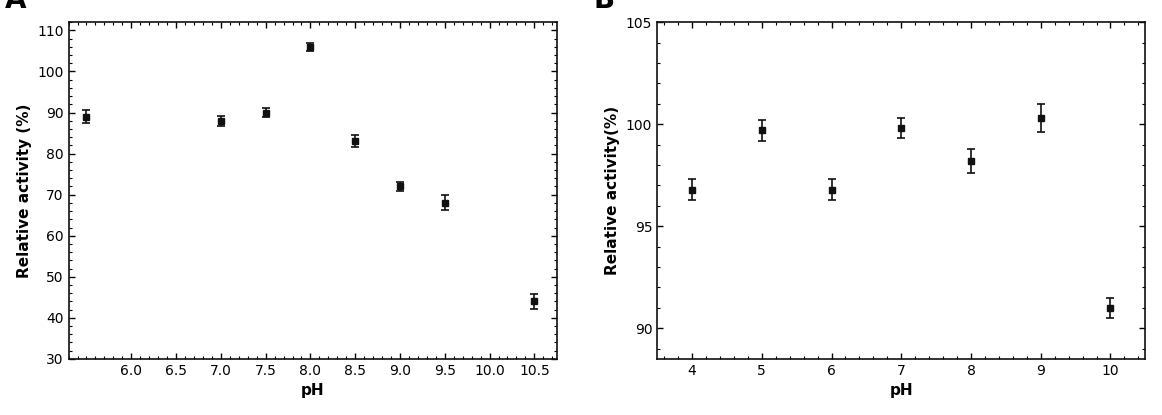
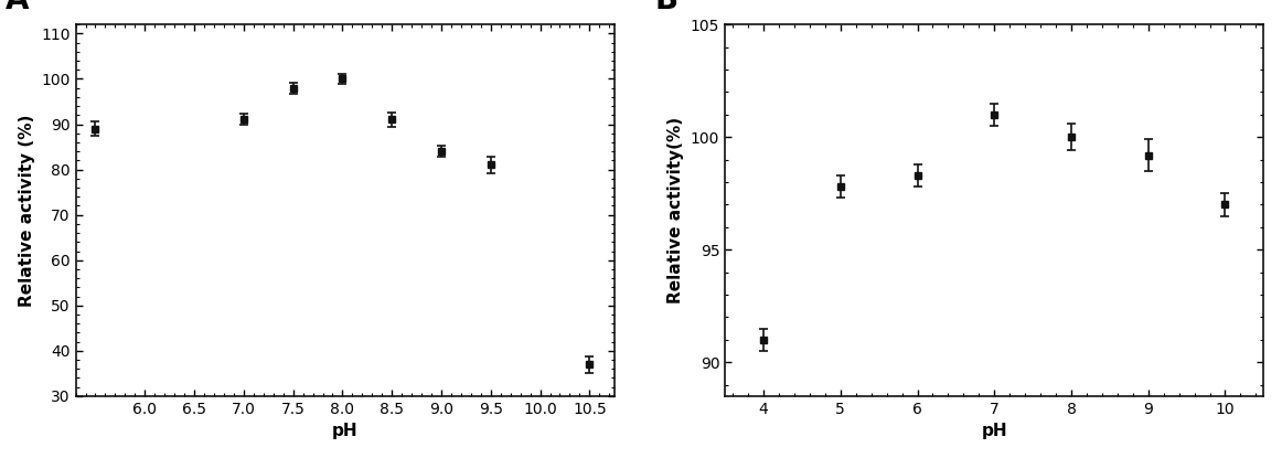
7.0: 88 -> 91
7.5: 90 -> 98
8.0: 106 -> 100
8.5: 83 -> 91
9.0: 72 -> 84
9.5: 68 -> 81
10.5: 44 -> 37
4: 96.8 -> 91.0
5: 99.7 -> 97.8
6: 96.8 -> 98.3
7: 99.8 -> 101.0
8: 98.2 -> 100.0
9: 100.3 -> 99.2
10: 91.0 -> 97.0
